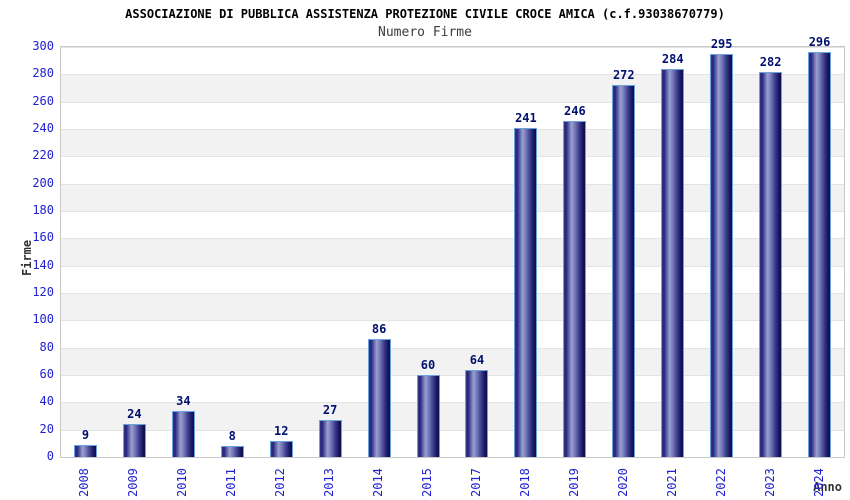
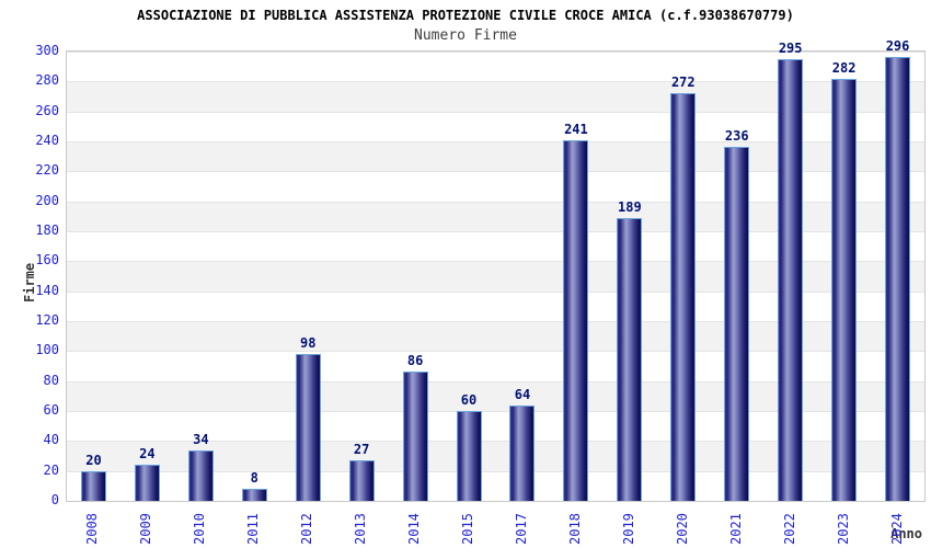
2008: 9 -> 20
2012: 12 -> 98
2019: 246 -> 189
2021: 284 -> 236
